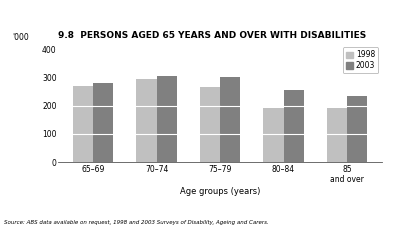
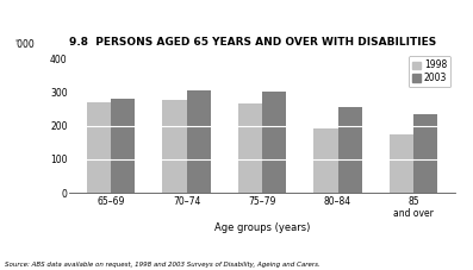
1998/70–74: 295 -> 275
1998/85 and over: 193 -> 175
